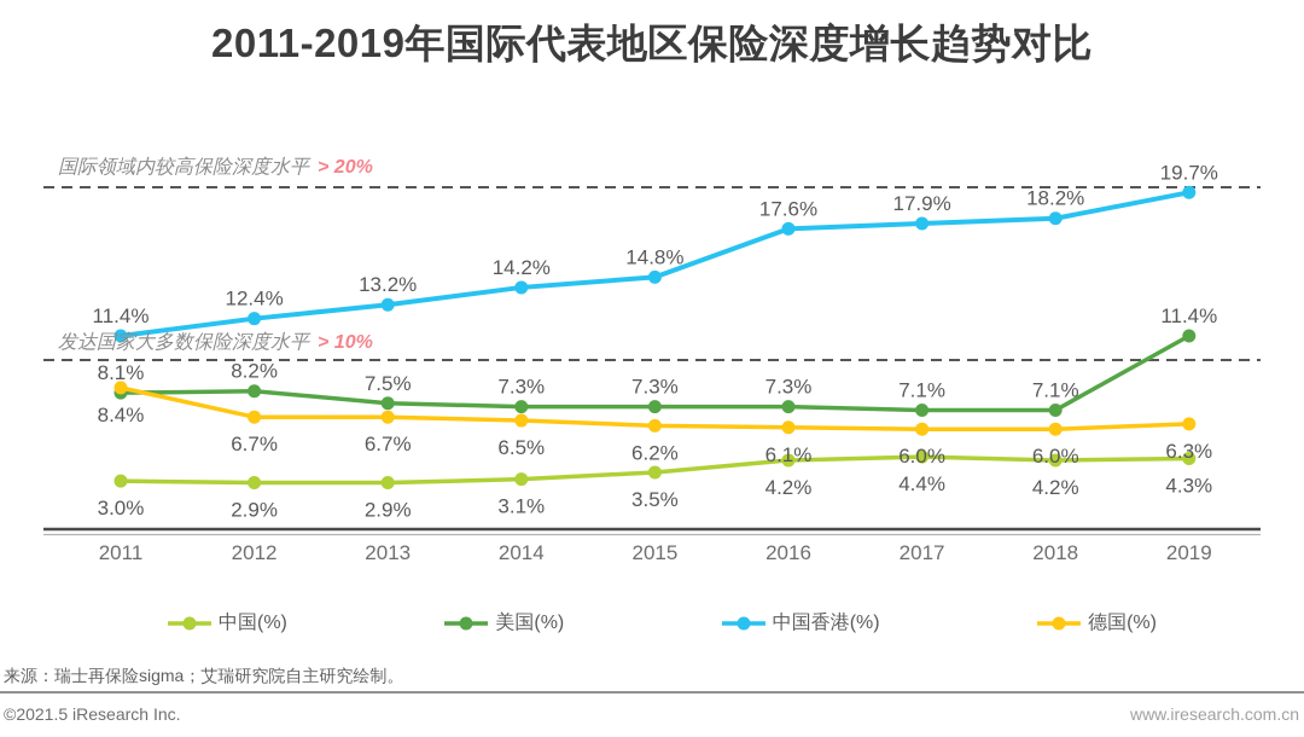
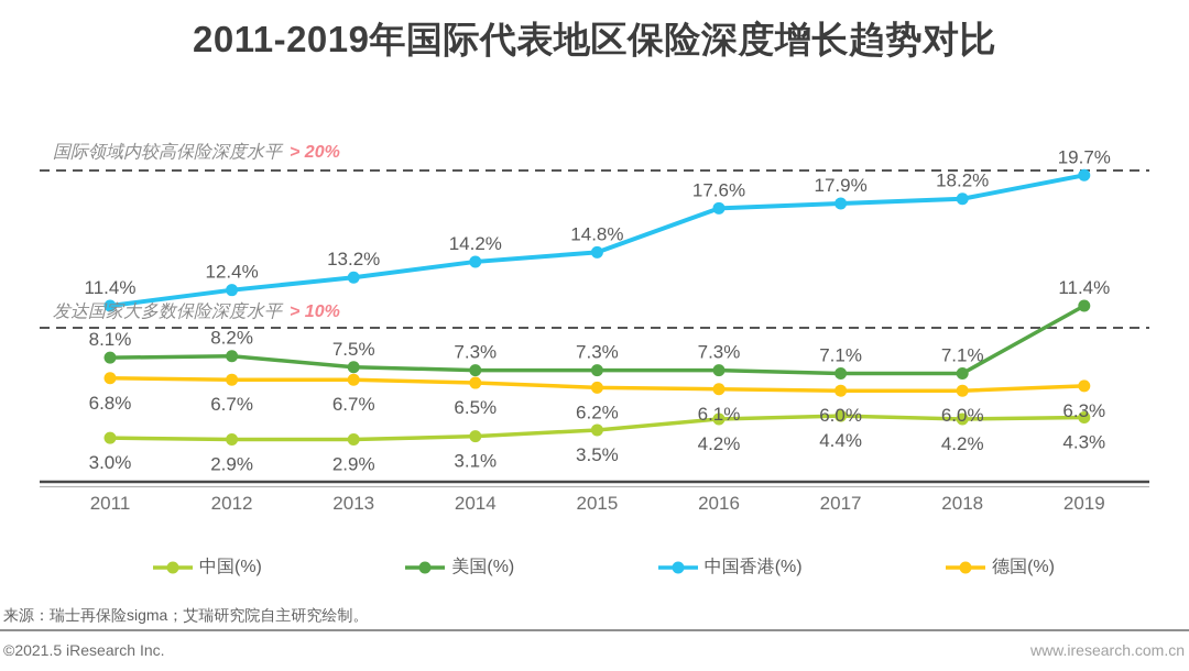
德国(%)/2011: 8.4% -> 6.8%
